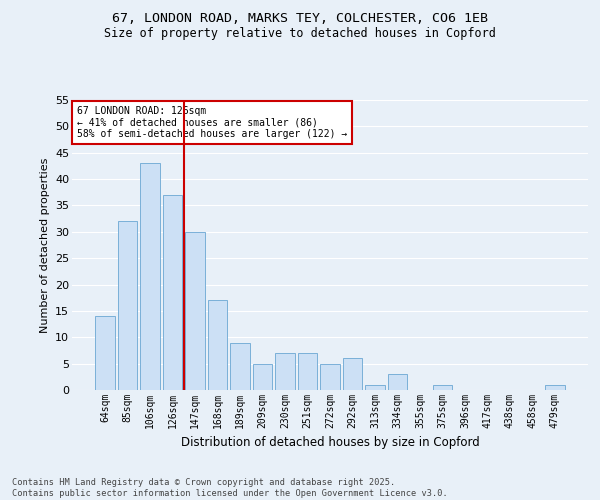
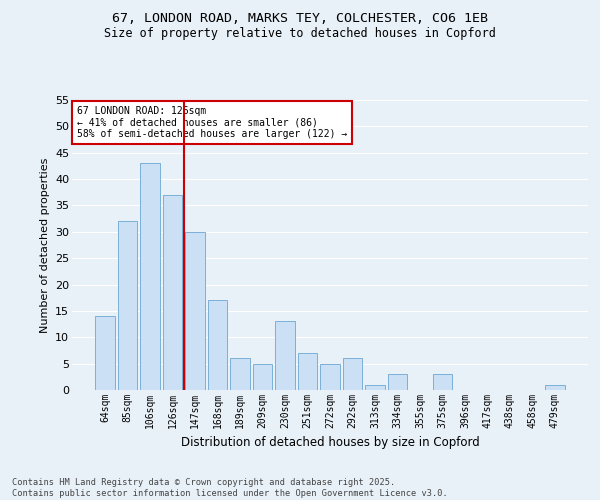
189sqm: 9 -> 6
230sqm: 7 -> 13
375sqm: 1 -> 3
